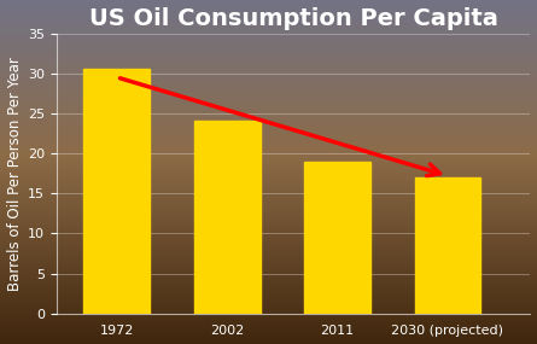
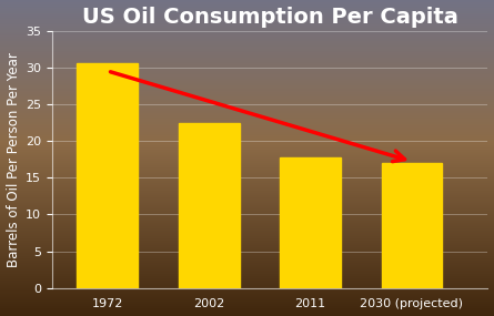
2002: 24.0 -> 22.4
2011: 19.0 -> 17.8
